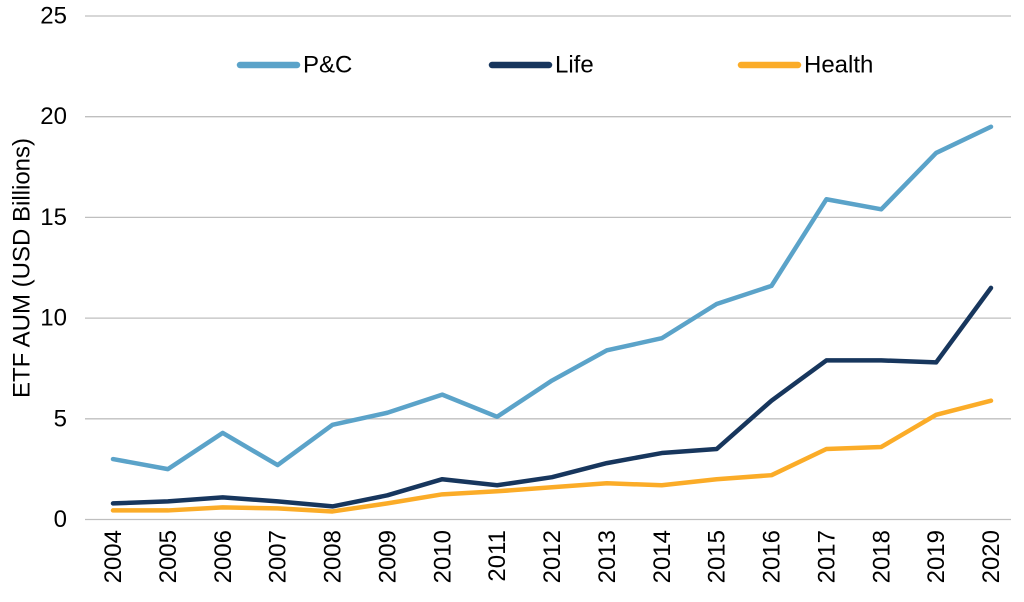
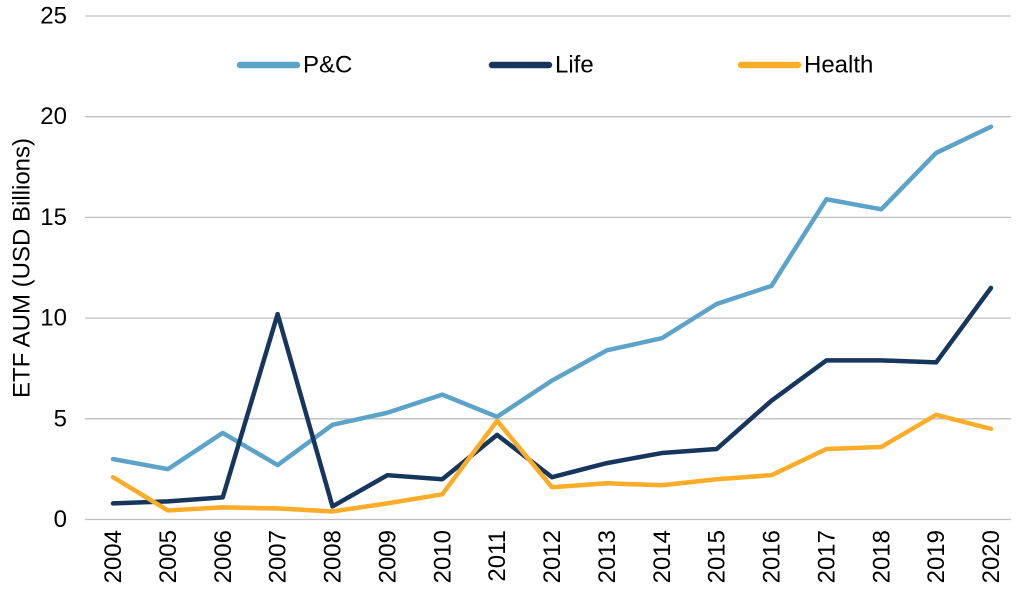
Health/2004: 0.5 -> 2.1
Life/2007: 0.9 -> 10.2
Life/2009: 1.2 -> 2.2
Life/2011: 1.7 -> 4.2
Health/2011: 1.4 -> 4.9
Health/2020: 5.9 -> 4.5
